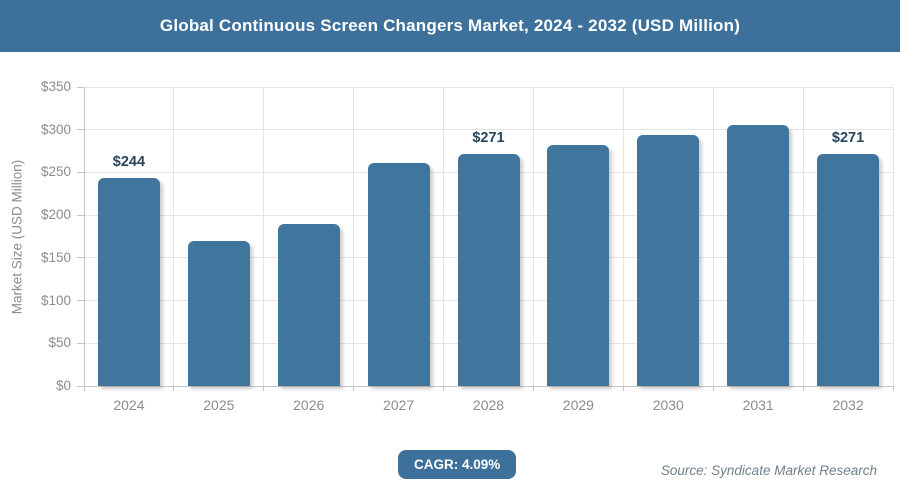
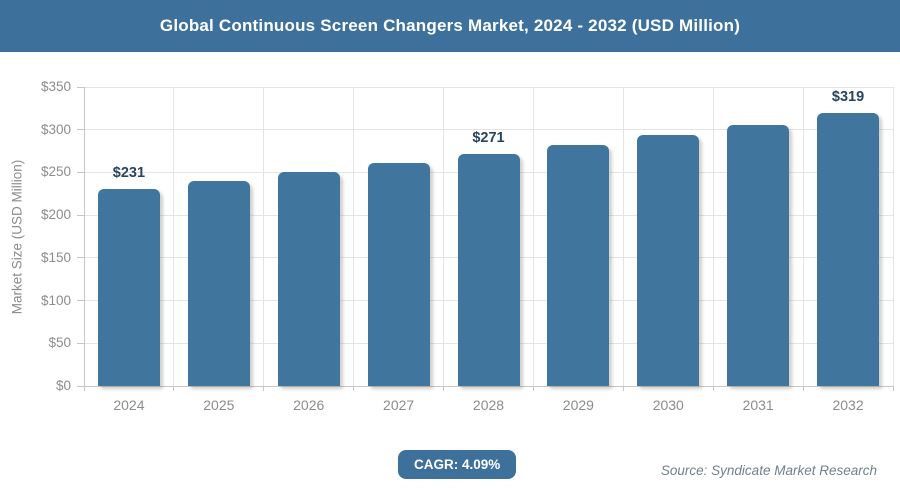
2024: $244 -> $231
2025: $170 -> $240
2026: $190 -> $250
2032: $271 -> $319
